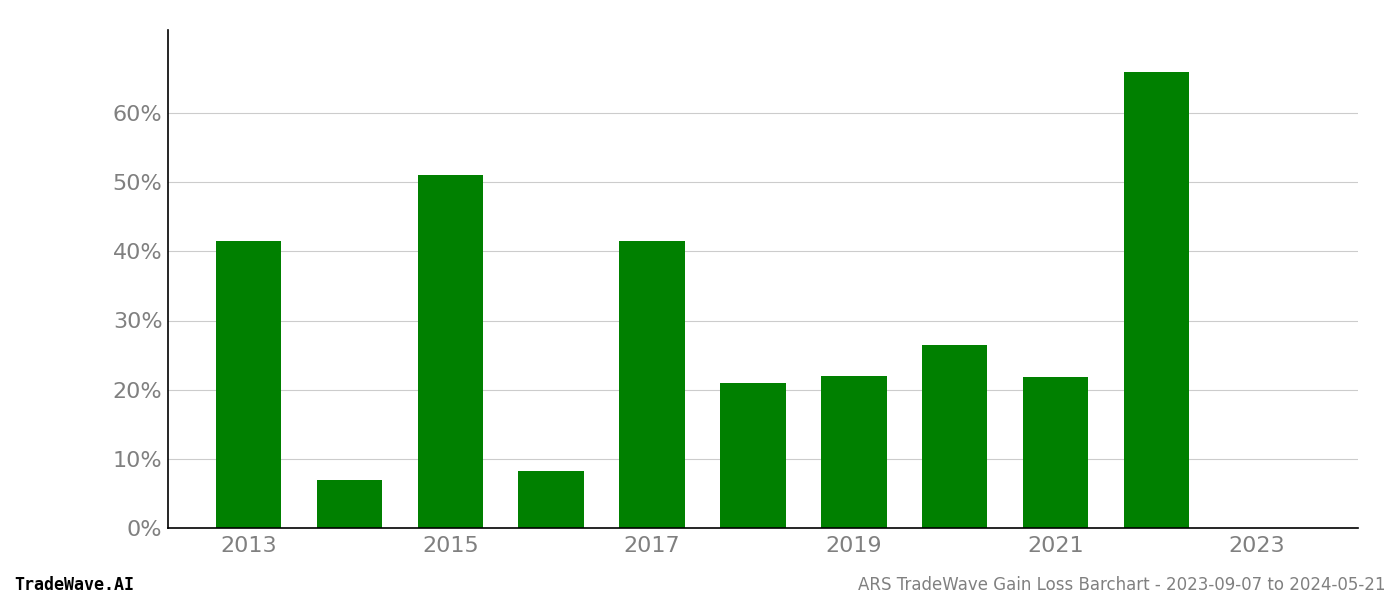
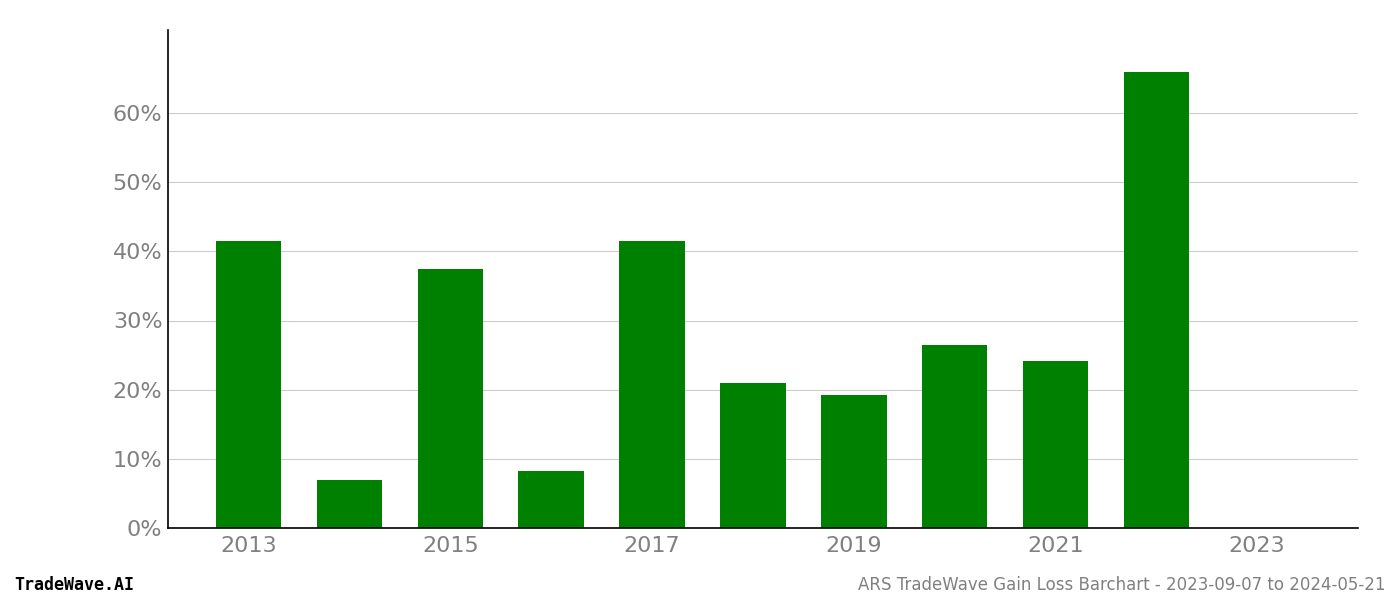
2015: 51.0% -> 37.4%
2019: 22.0% -> 19.2%
2021: 21.8% -> 24.2%
